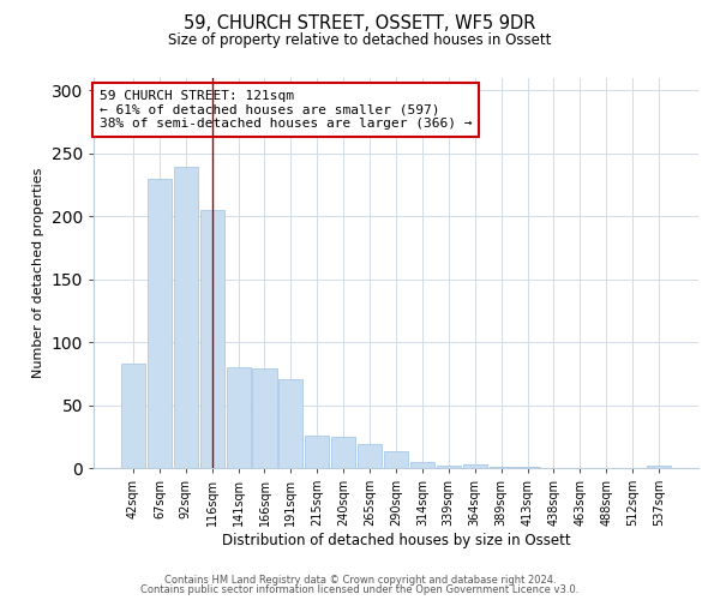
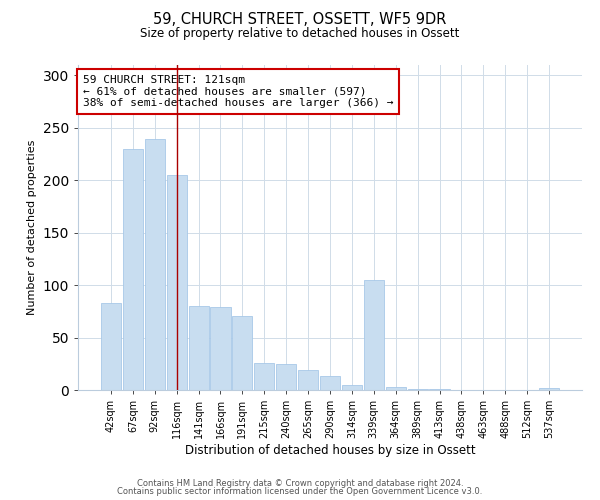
339sqm: 2 -> 105
